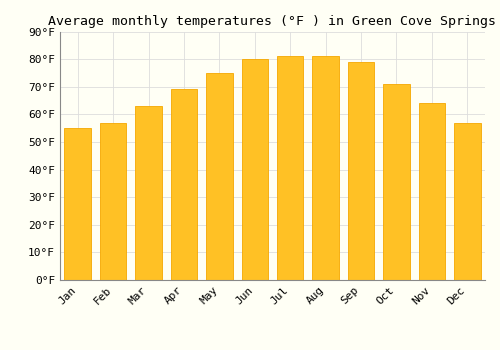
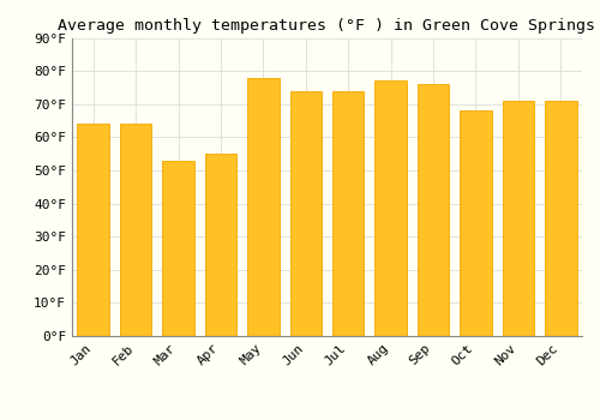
Jan: 55°F -> 64°F
Feb: 57°F -> 64°F
Mar: 63°F -> 53°F
Apr: 69°F -> 55°F
May: 75°F -> 78°F
Jun: 80°F -> 74°F
Jul: 81°F -> 74°F
Aug: 81°F -> 77°F
Sep: 79°F -> 76°F
Oct: 71°F -> 68°F
Nov: 64°F -> 71°F
Dec: 57°F -> 71°F
